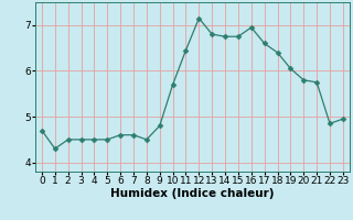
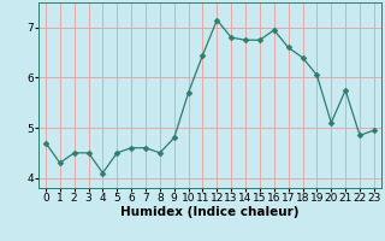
4: 4.50 -> 4.10
20: 5.80 -> 5.10
